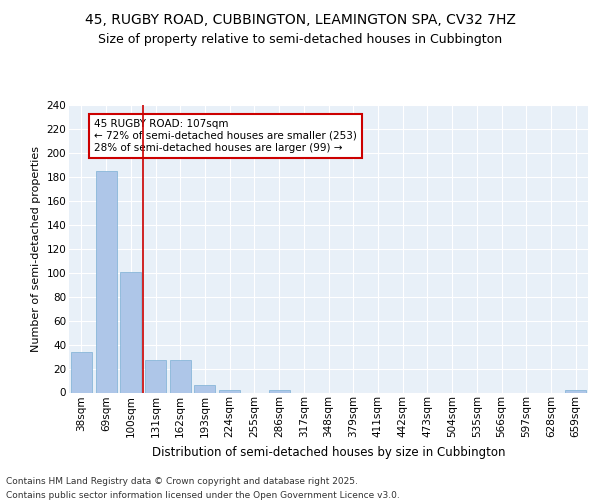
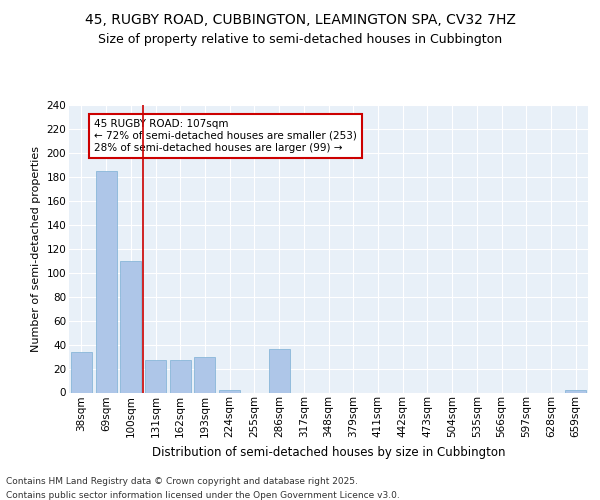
100sqm: 101 -> 110
193sqm: 6 -> 30
286sqm: 2 -> 36
